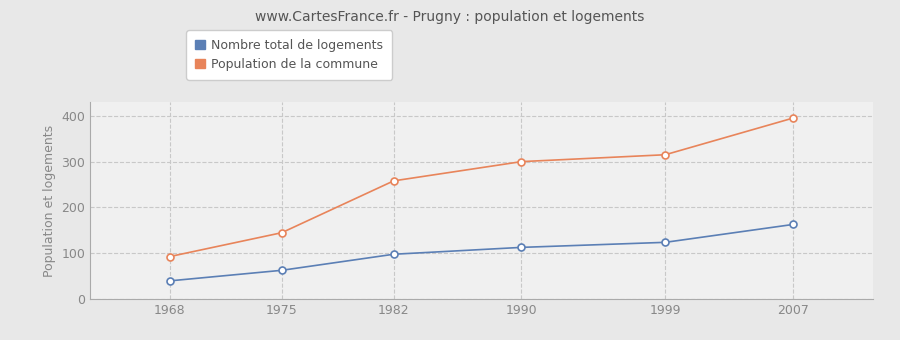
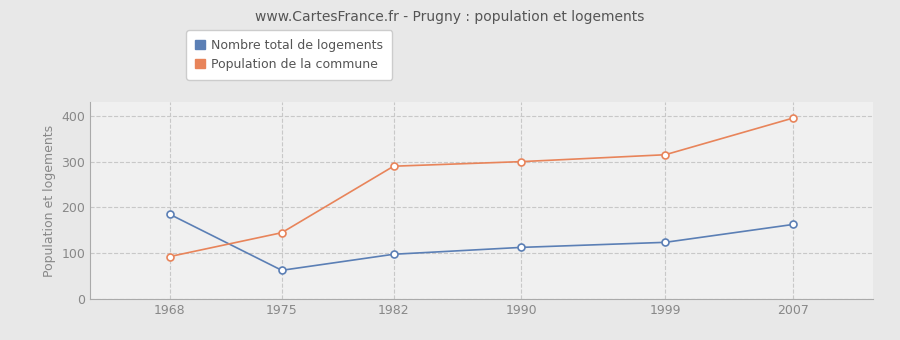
Nombre total de logements/1968: 40 -> 185
Population de la commune/1982: 258 -> 290
